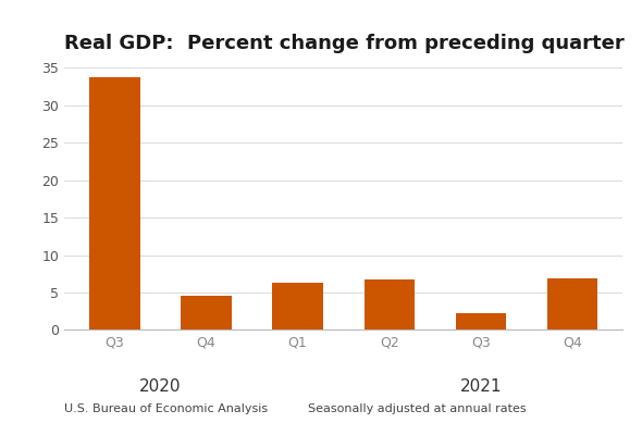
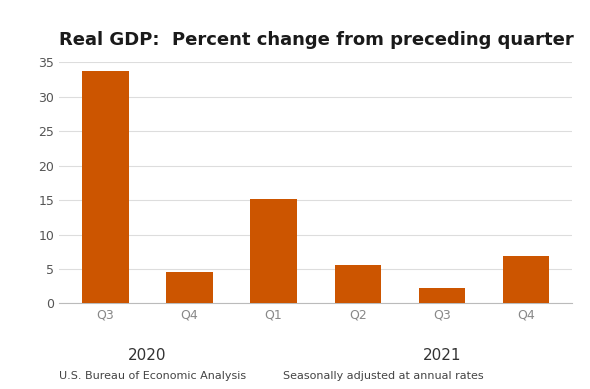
Q1: 6.3 -> 15.2
Q2: 6.7 -> 5.6
